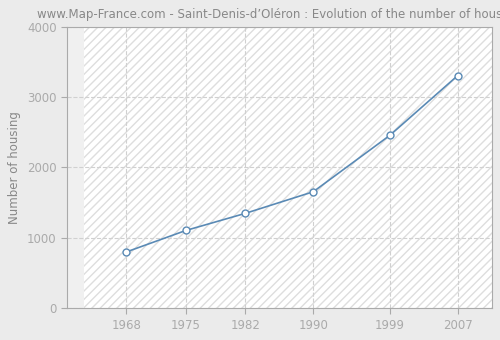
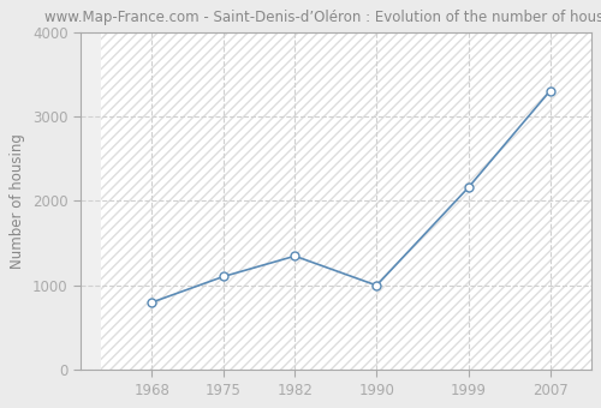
1990: 1660 -> 1000
1999: 2460 -> 2160
